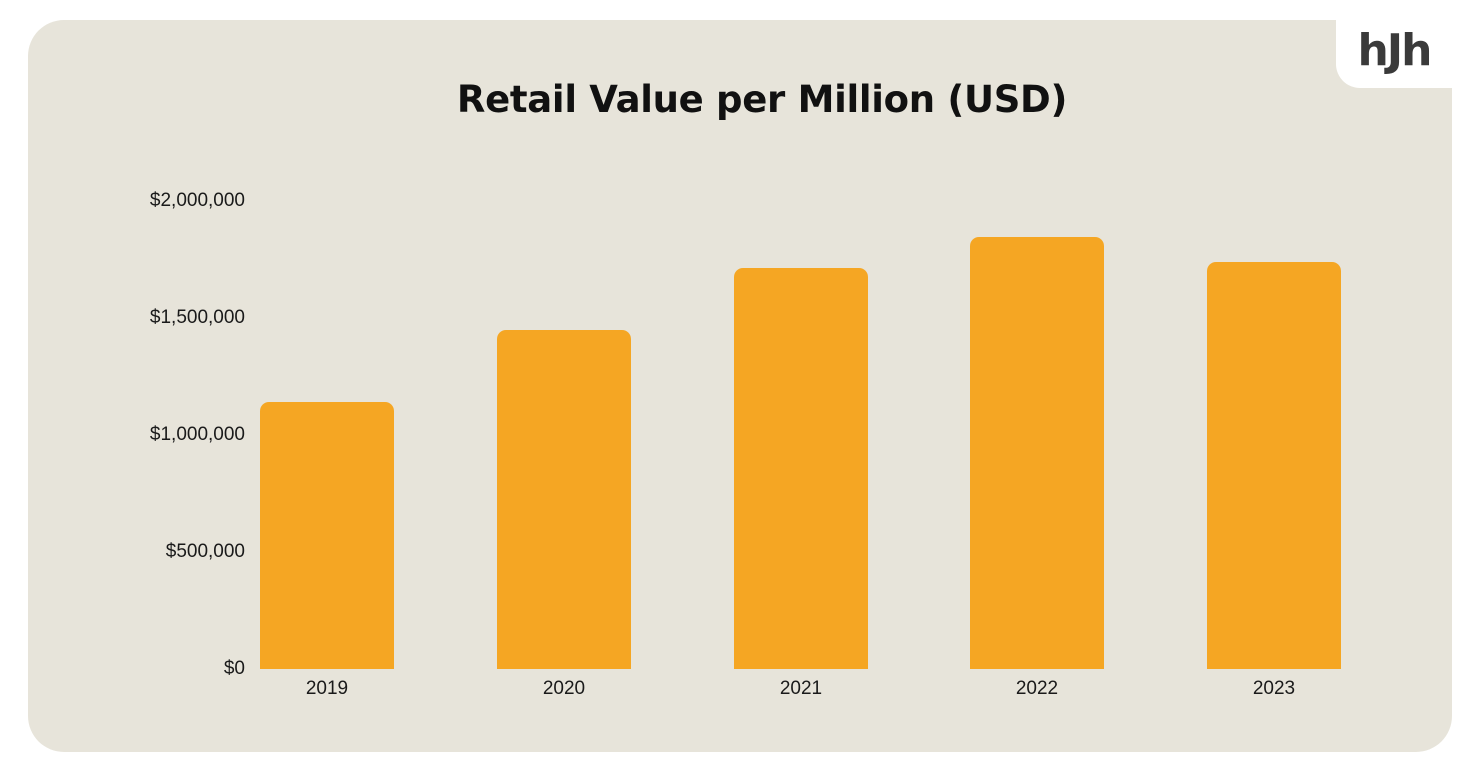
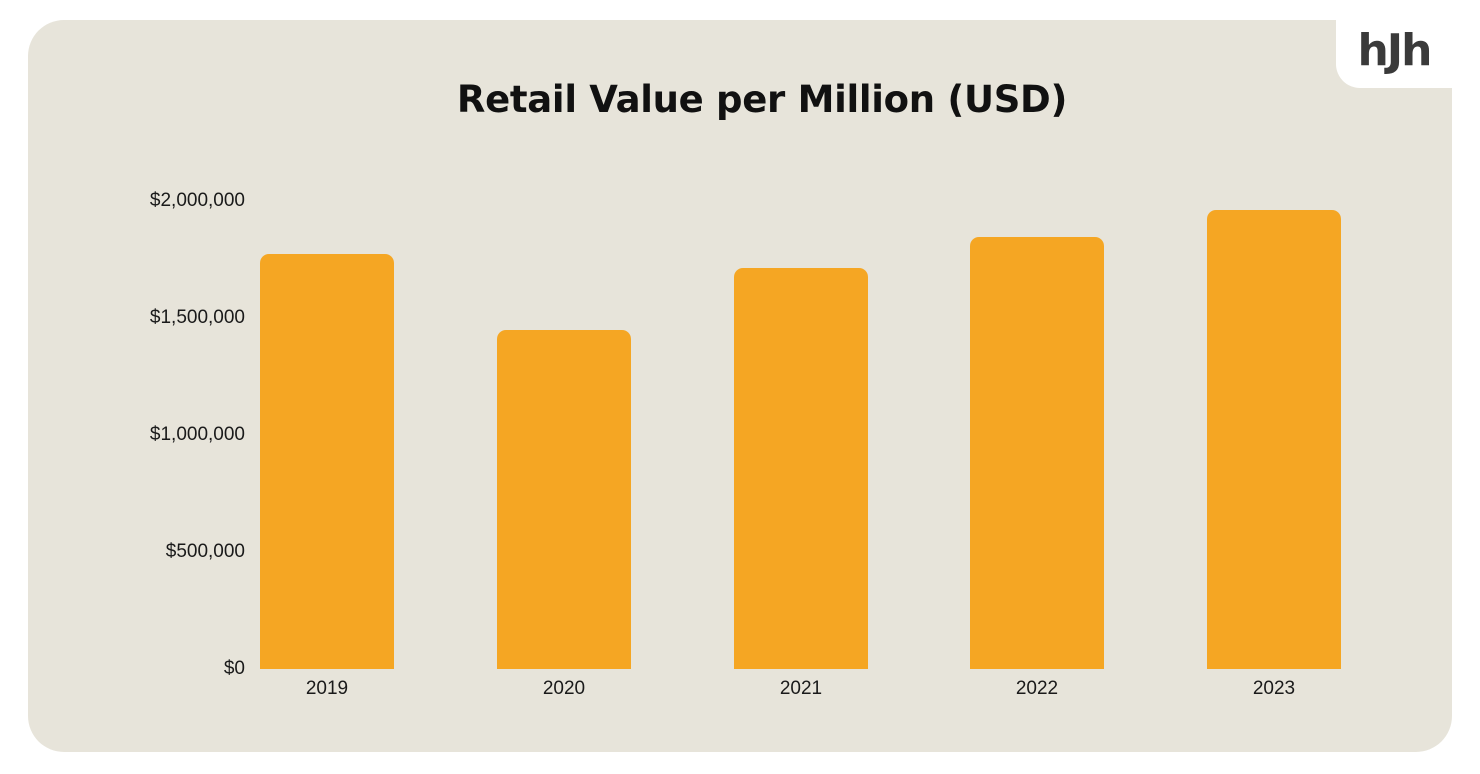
2019: $1140000 -> $1780000
2023: $1740000 -> $1960000
